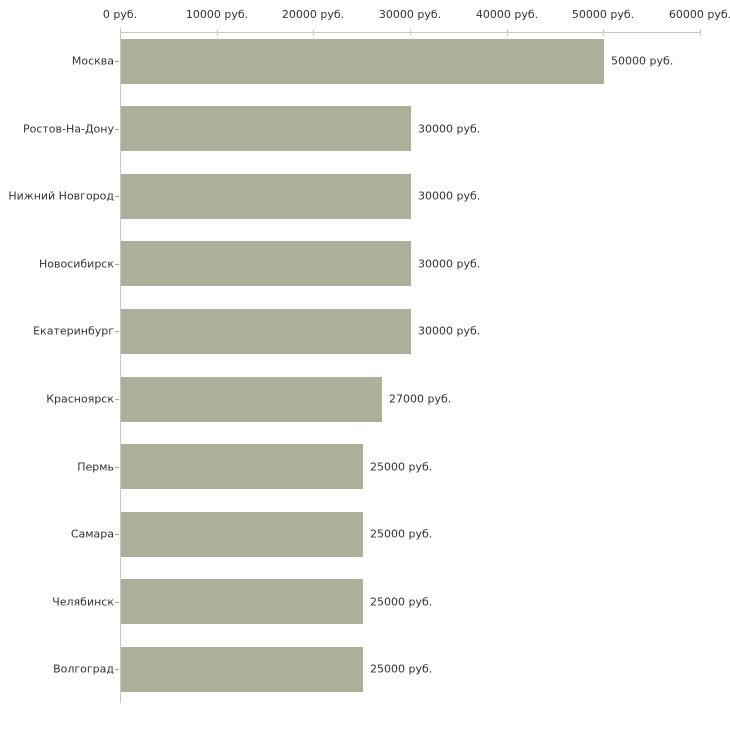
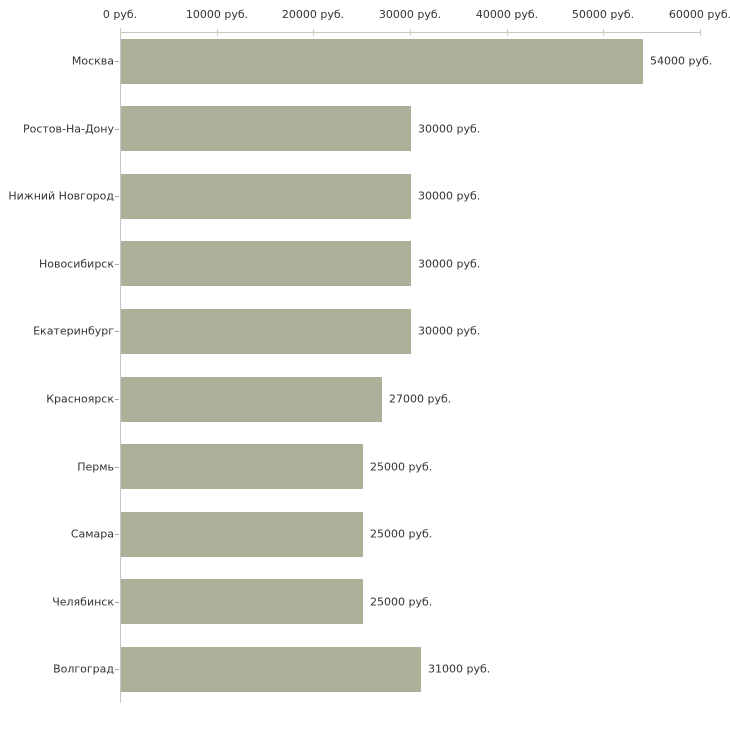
Москва: 50000 -> 54000
Волгоград: 25000 -> 31000
